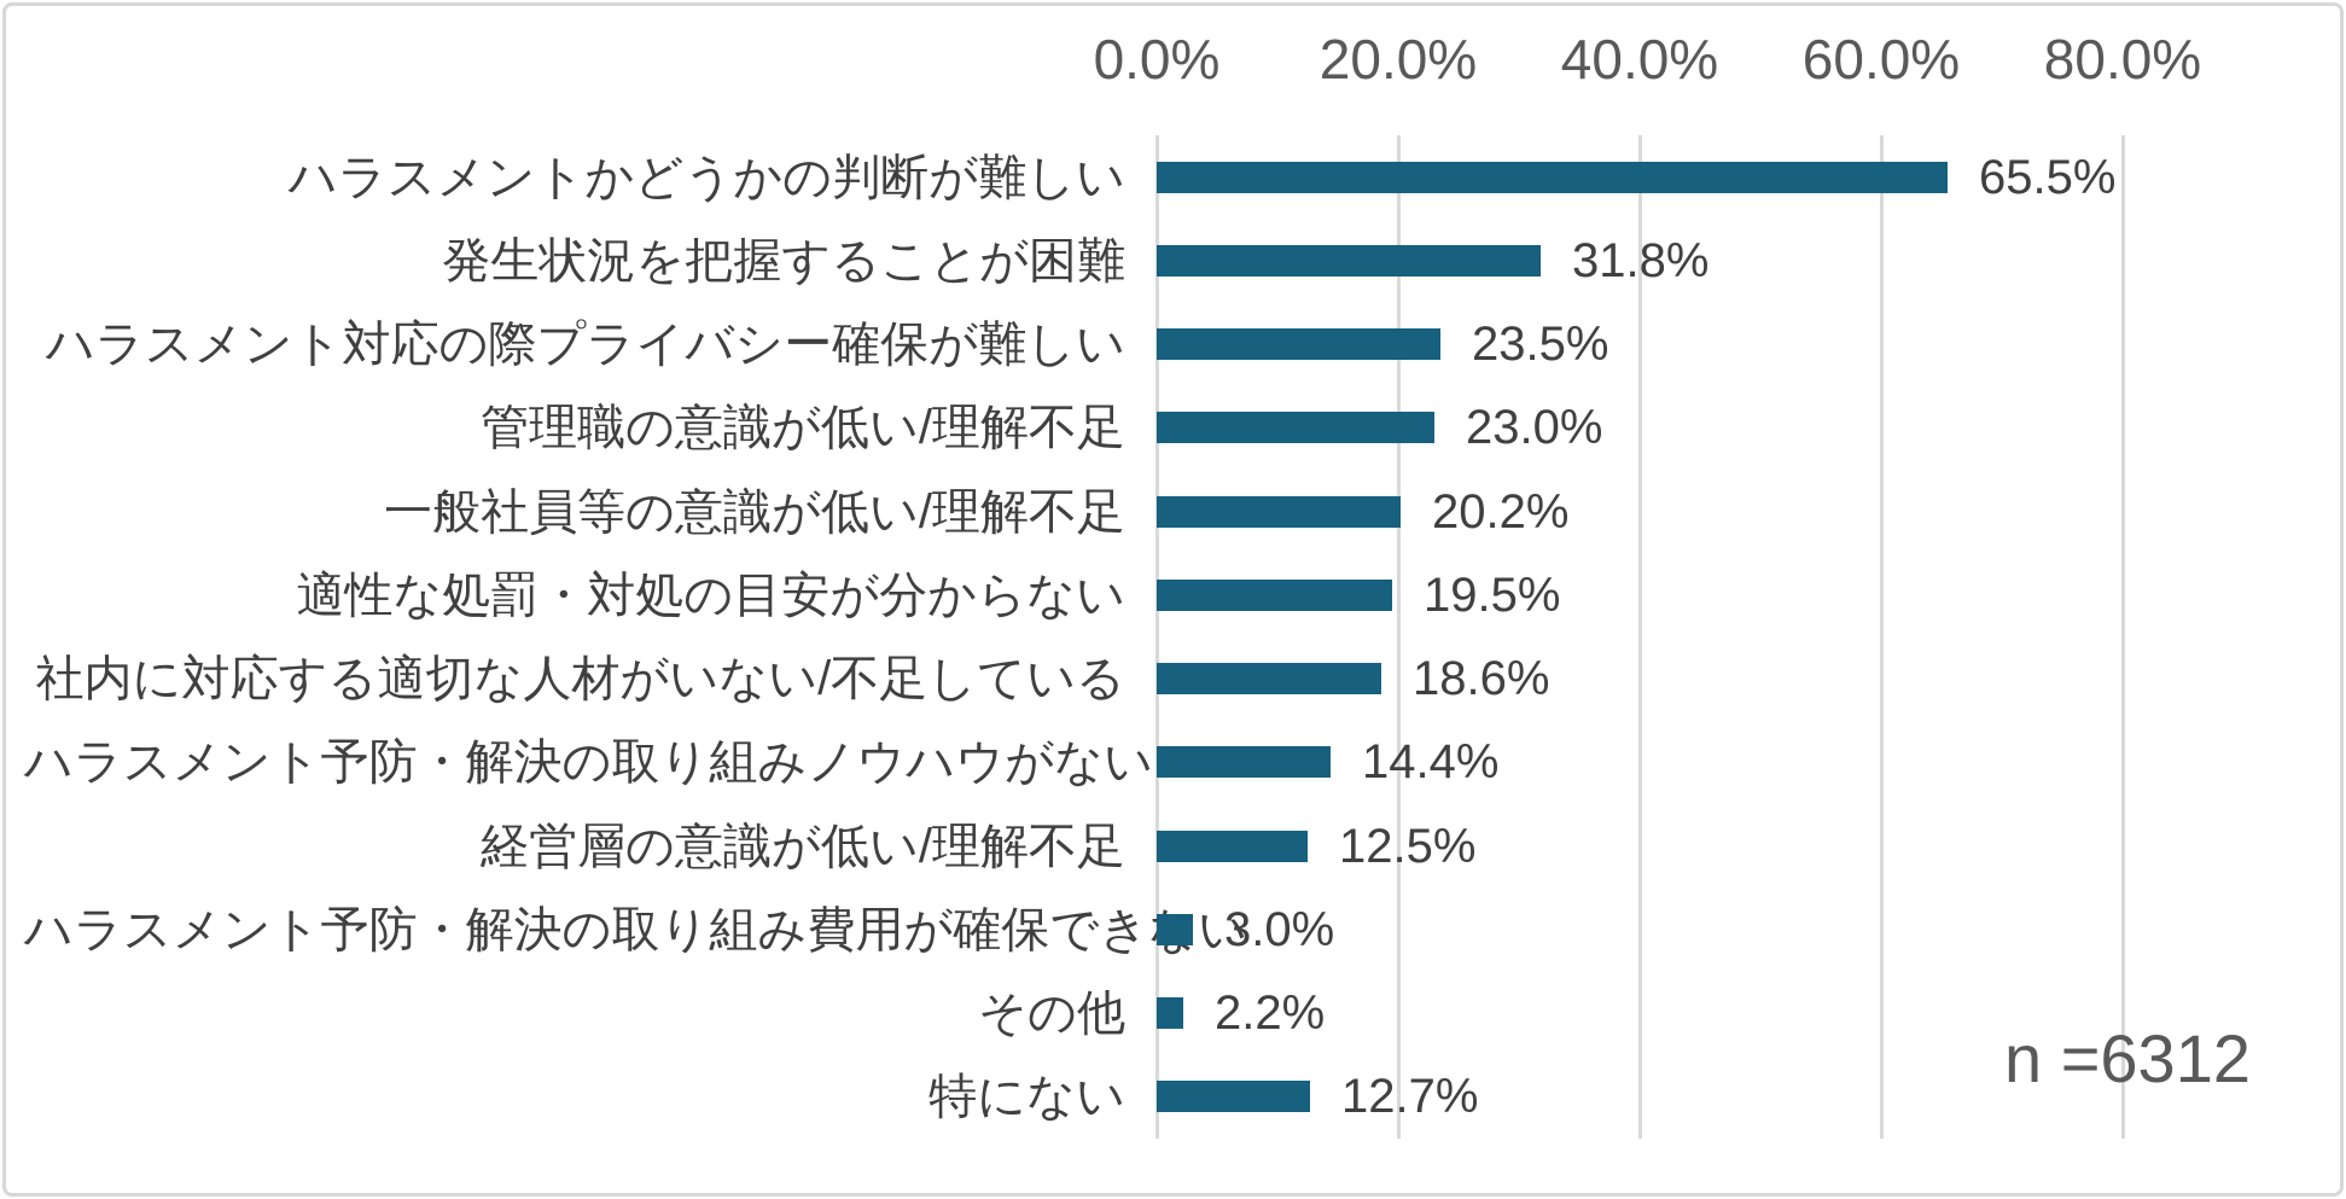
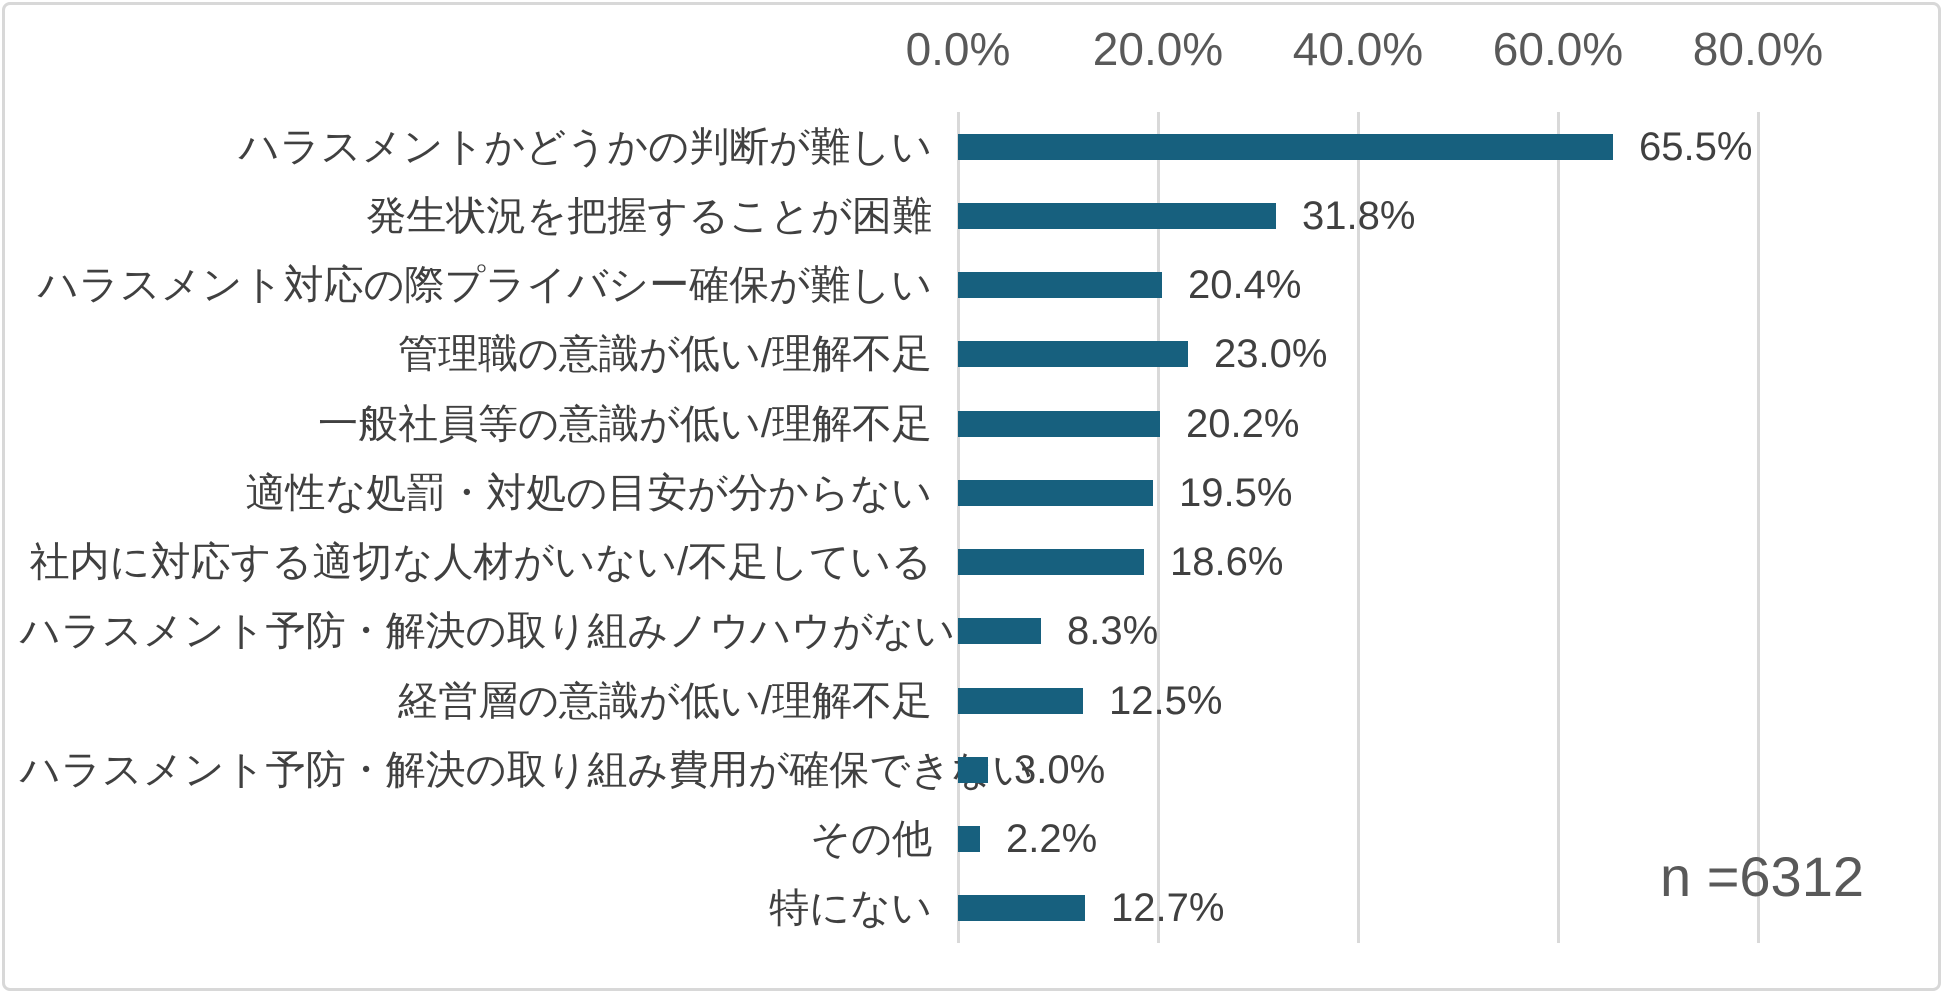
ハラスメント対応の際プライバシー確保が難しい: 23.5% -> 20.4%
ハラスメント予防・解決の取り組みノウハウがない: 14.4% -> 8.3%
